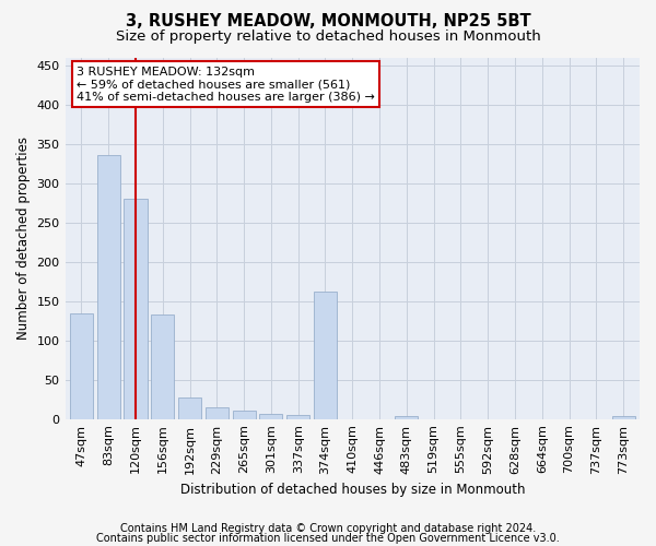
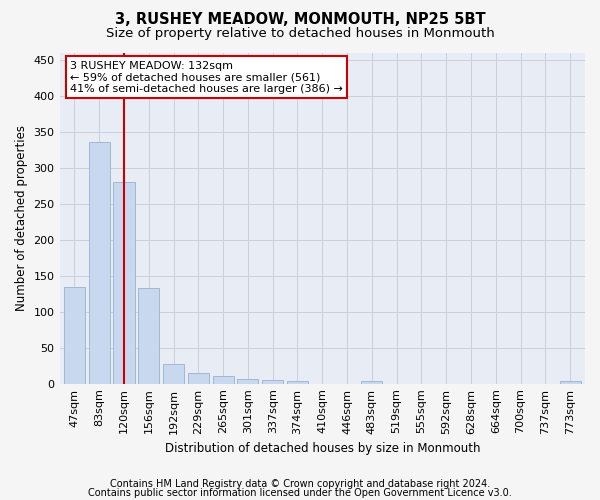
374sqm: 162 -> 4
